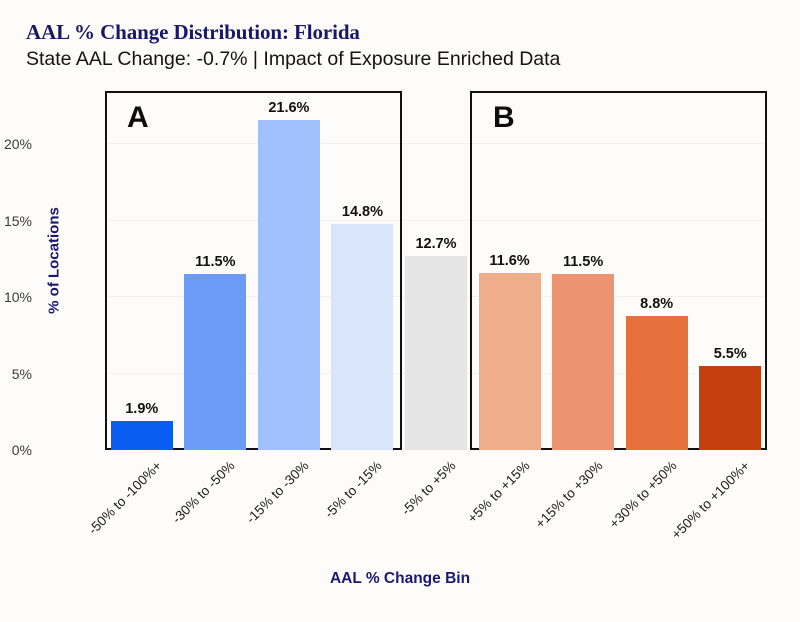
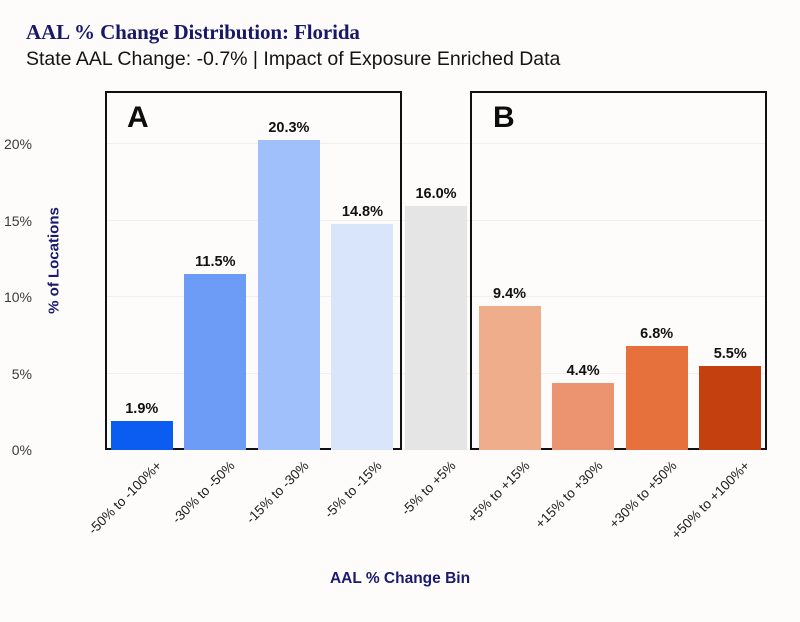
-15% to -30%: 21.6% -> 20.3%
-5% to +5%: 12.7% -> 16.0%
+5% to +15%: 11.6% -> 9.4%
+15% to +30%: 11.5% -> 4.4%
+30% to +50%: 8.8% -> 6.8%
